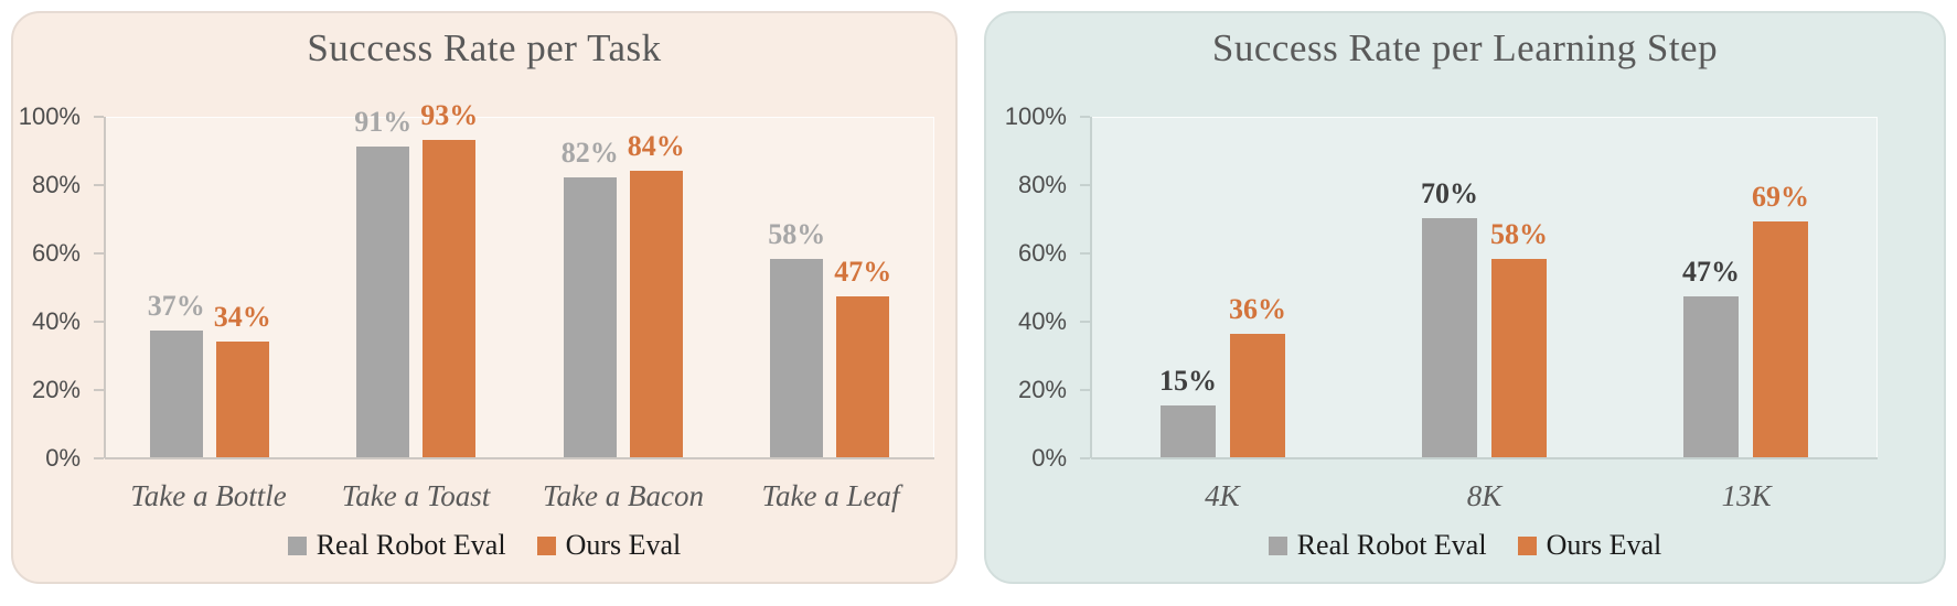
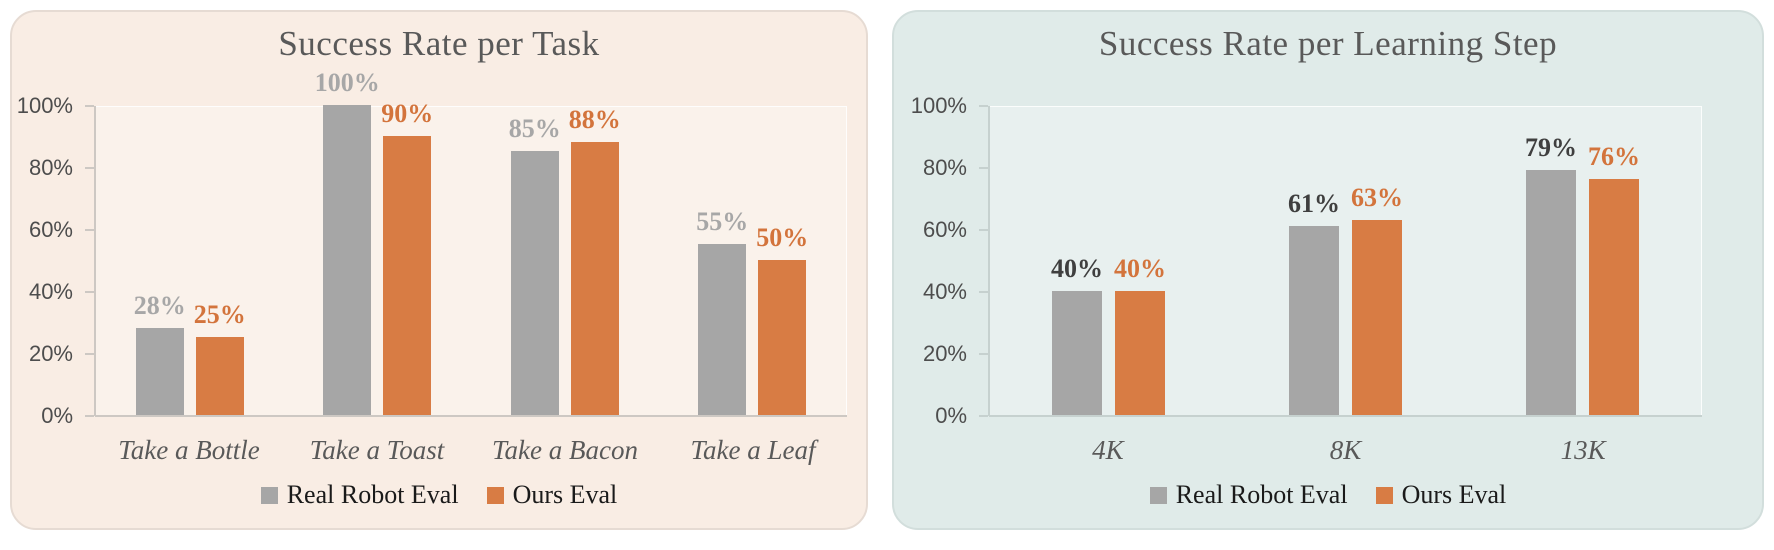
Success Rate per Task/Real Robot Eval/Take a Bottle: 37% -> 28%
Success Rate per Task/Ours Eval/Take a Bottle: 34% -> 25%
Success Rate per Task/Real Robot Eval/Take a Toast: 91% -> 100%
Success Rate per Task/Ours Eval/Take a Toast: 93% -> 90%
Success Rate per Task/Real Robot Eval/Take a Bacon: 82% -> 85%
Success Rate per Task/Ours Eval/Take a Bacon: 84% -> 88%
Success Rate per Task/Real Robot Eval/Take a Leaf: 58% -> 55%
Success Rate per Task/Ours Eval/Take a Leaf: 47% -> 50%
Success Rate per Learning Step/Real Robot Eval/4K: 15% -> 40%
Success Rate per Learning Step/Ours Eval/4K: 36% -> 40%
Success Rate per Learning Step/Real Robot Eval/8K: 70% -> 61%
Success Rate per Learning Step/Ours Eval/8K: 58% -> 63%
Success Rate per Learning Step/Real Robot Eval/13K: 47% -> 79%
Success Rate per Learning Step/Ours Eval/13K: 69% -> 76%
